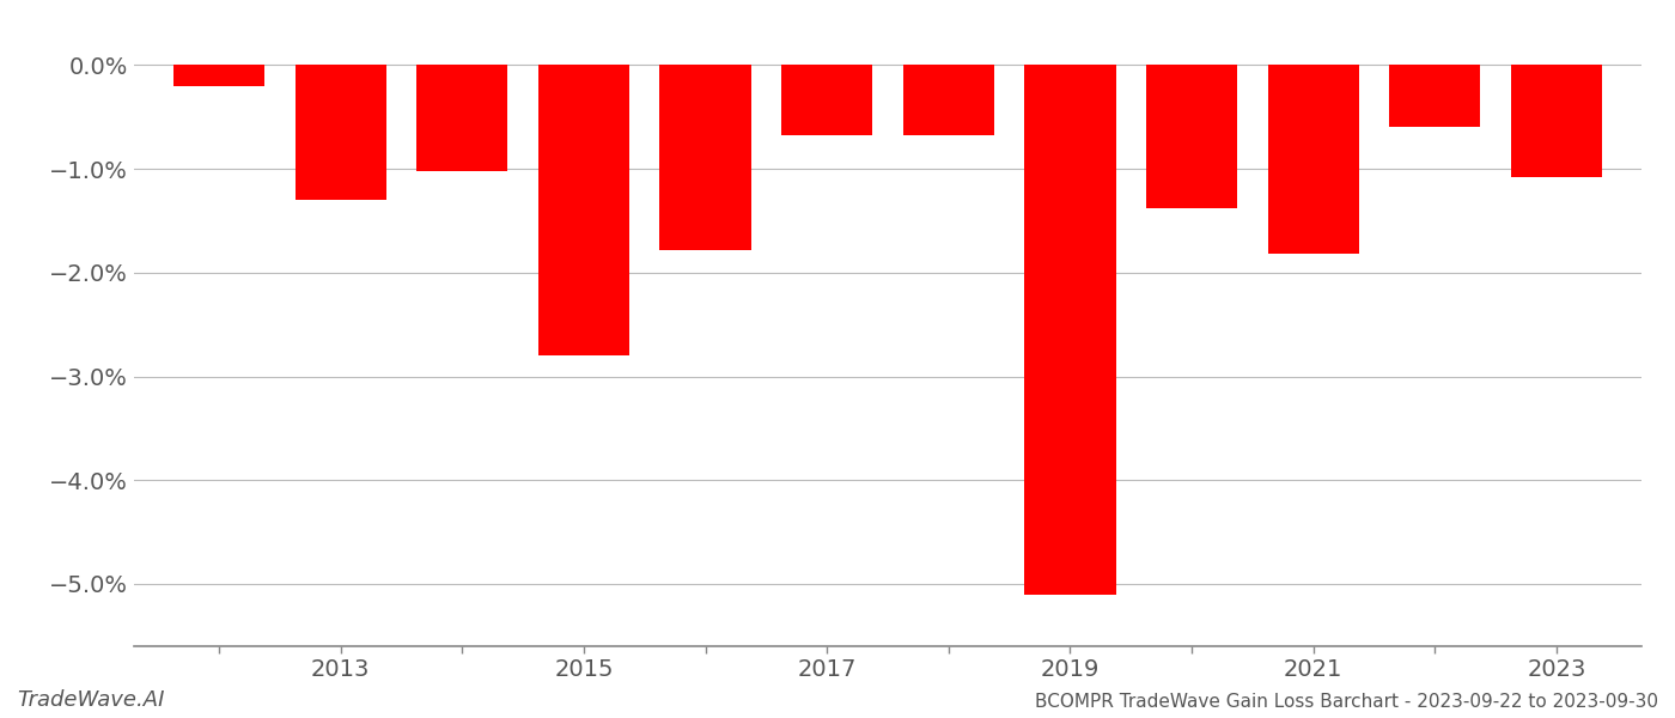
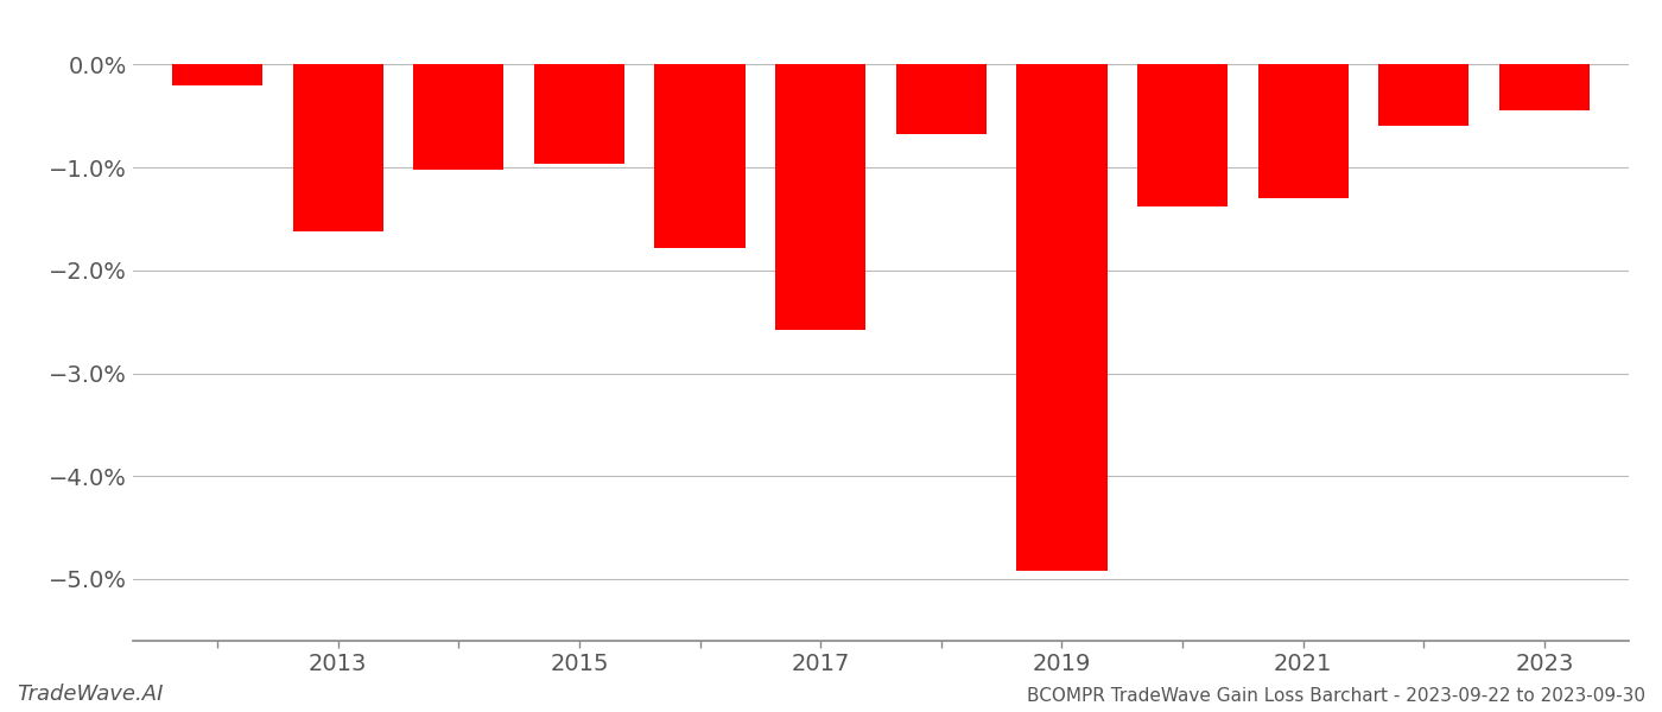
2013: -1.30% -> -1.62%
2015: -2.80% -> -0.96%
2017: -0.68% -> -2.58%
2019: -5.10% -> -4.92%
2021: -1.82% -> -1.30%
2023: -1.08% -> -0.44%
